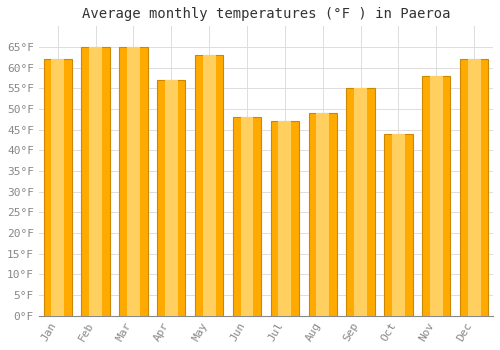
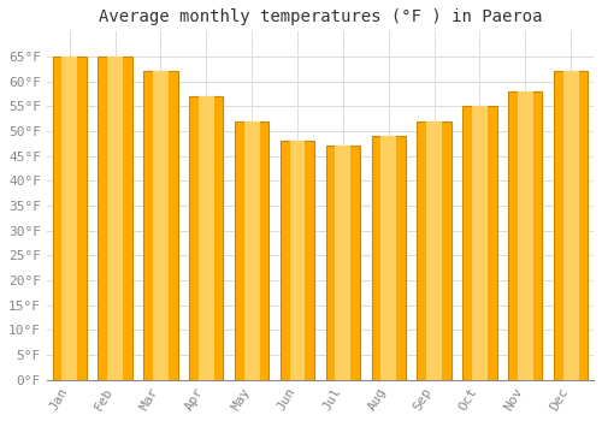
Jan: 62°F -> 65°F
Mar: 65°F -> 62°F
May: 63°F -> 52°F
Sep: 55°F -> 52°F
Oct: 44°F -> 55°F
